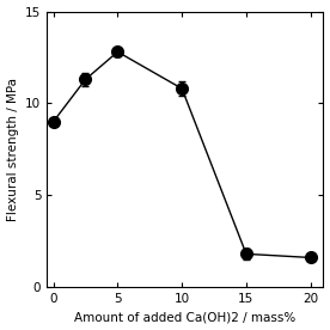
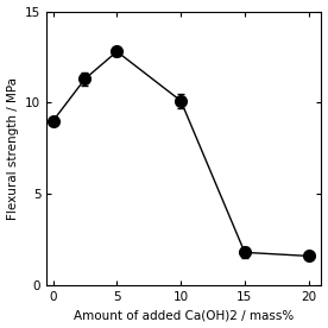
10: 10.8 -> 10.1
